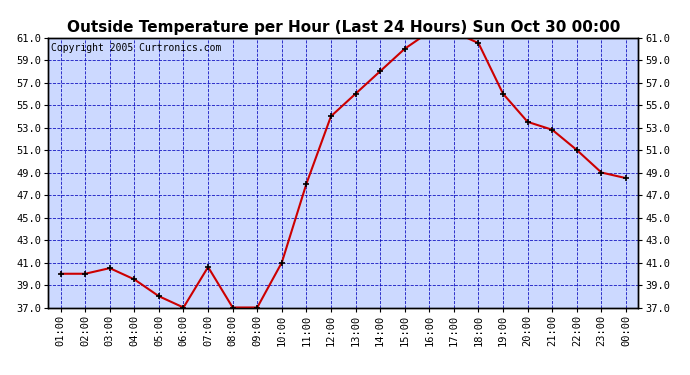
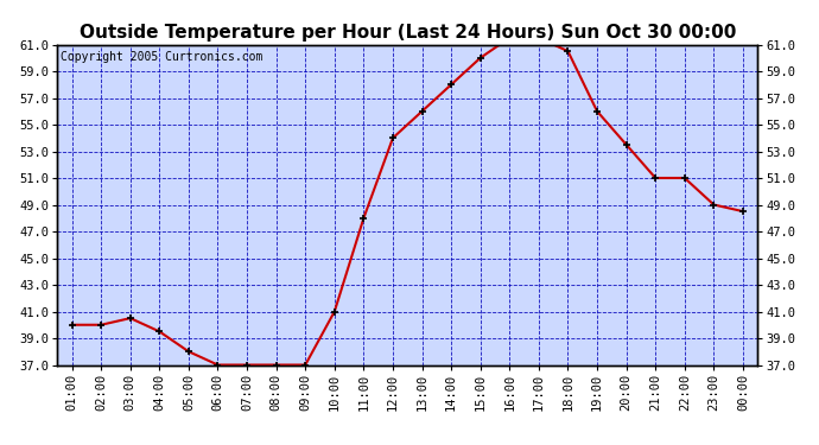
07:00: 40.6 -> 37.0
21:00: 52.8 -> 51.0
